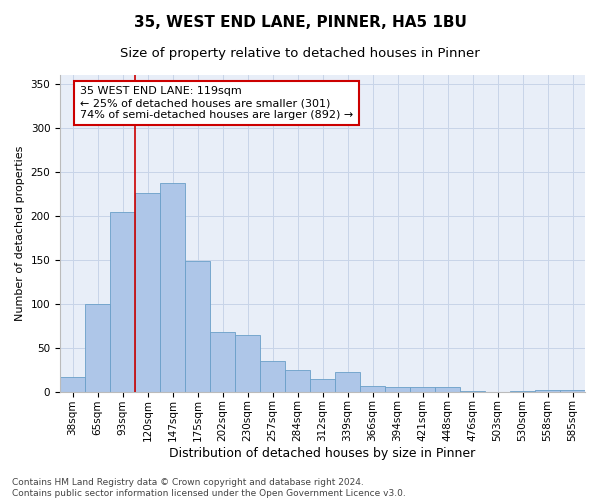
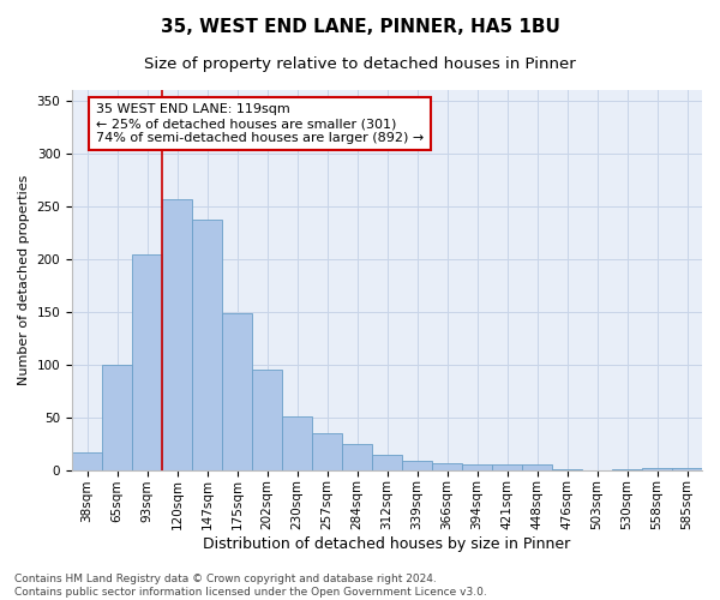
120sqm: 226 -> 257
202sqm: 68 -> 95
230sqm: 64 -> 51
339sqm: 22 -> 9
